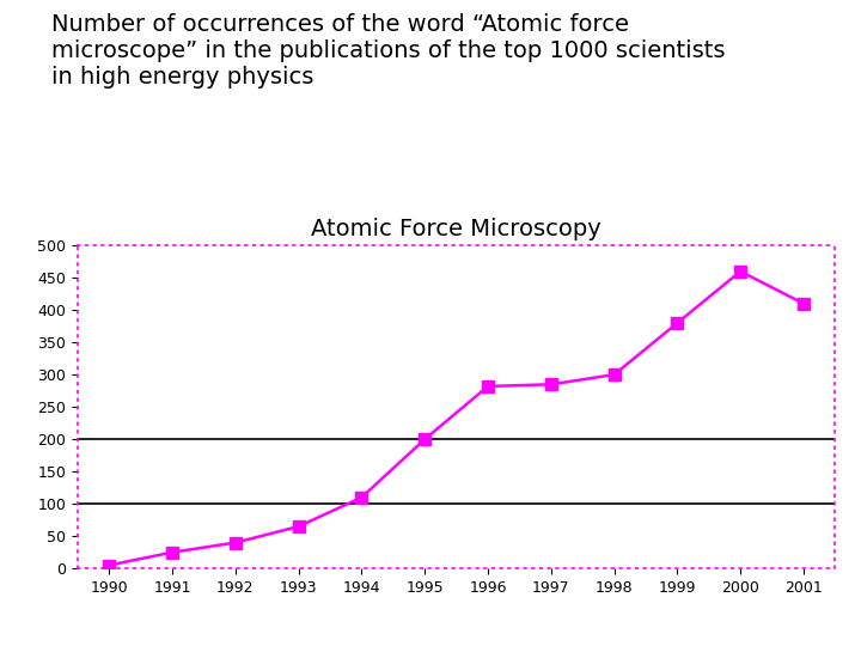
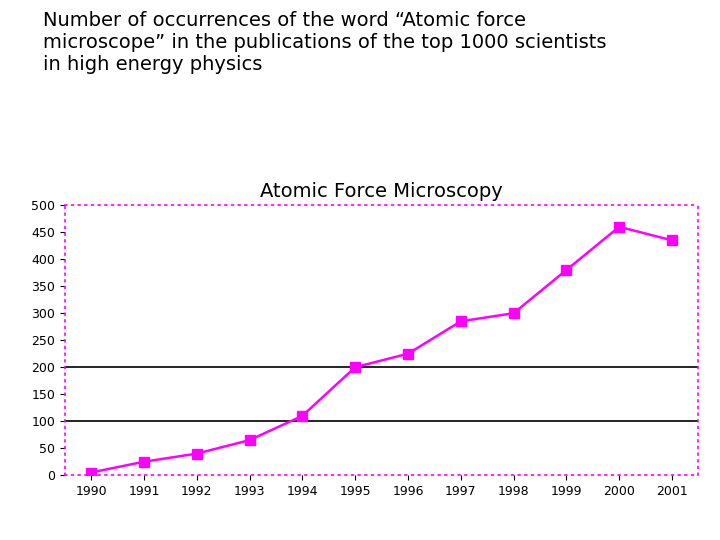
1996: 282 -> 225
2001: 410 -> 435
